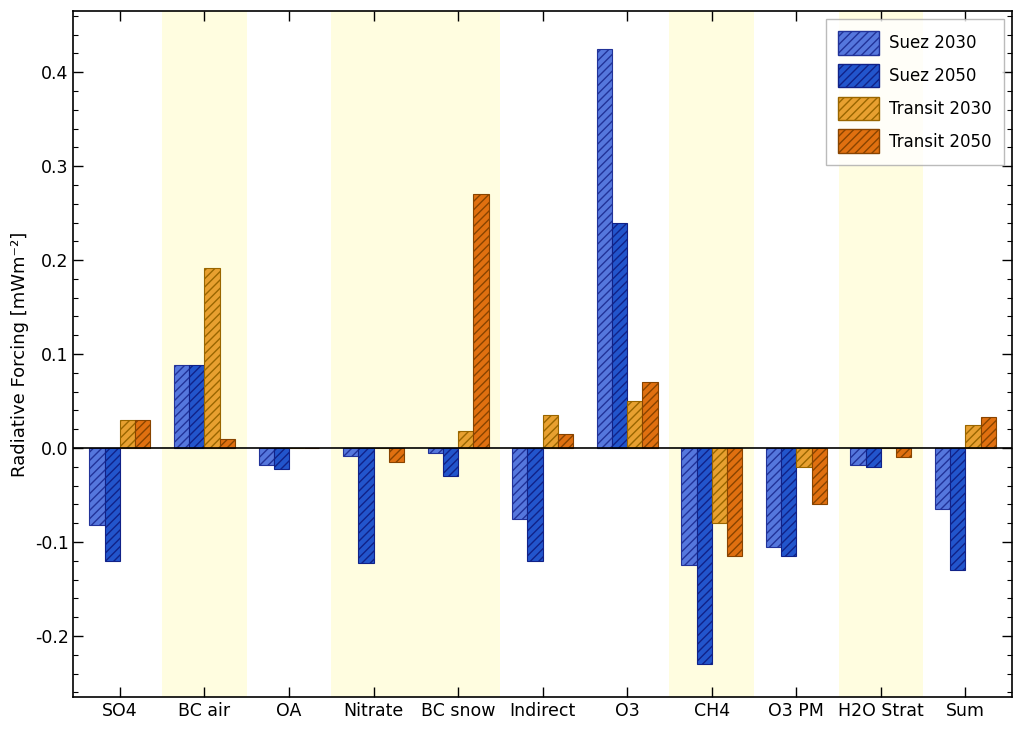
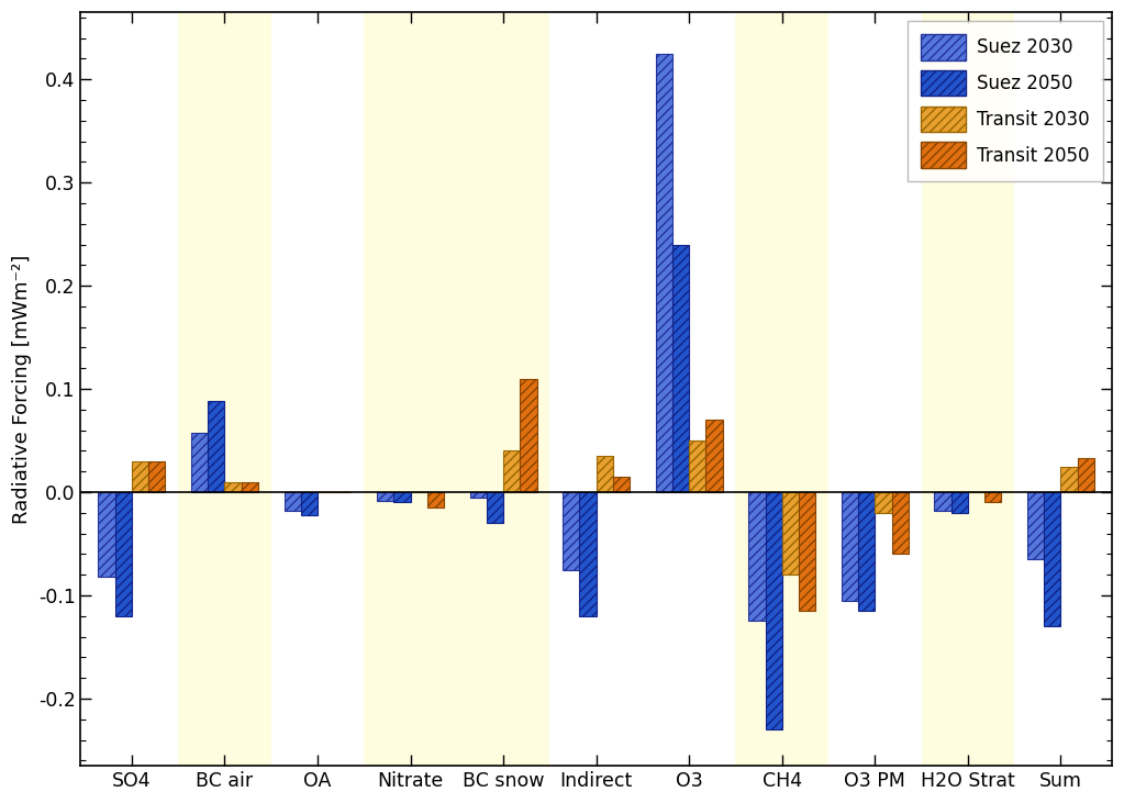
Suez 2030/BC air: 0.088 -> 0.057
Transit 2030/BC air: 0.192 -> 0.010
Suez 2050/Nitrate: -0.122 -> -0.010
Transit 2030/BC snow: 0.018 -> 0.040
Transit 2050/BC snow: 0.270 -> 0.110
